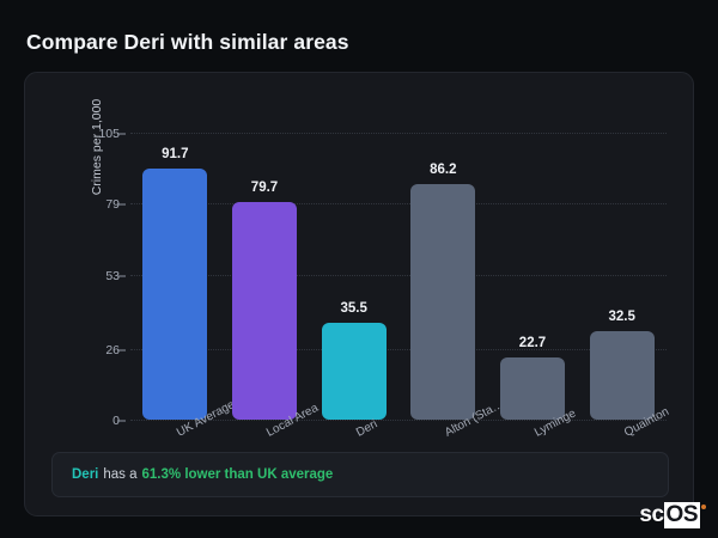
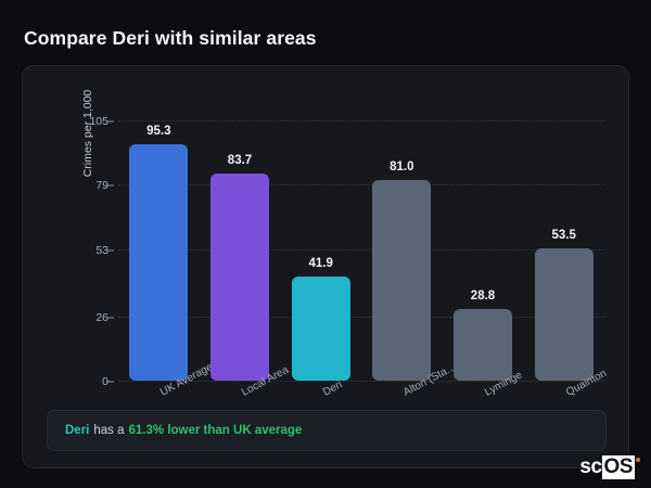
UK Average: 91.7 -> 95.3
Local Area: 79.7 -> 83.7
Deri: 35.5 -> 41.9
Alton (Sta…: 86.2 -> 81.0
Lyminge: 22.7 -> 28.8
Quainton: 32.5 -> 53.5
